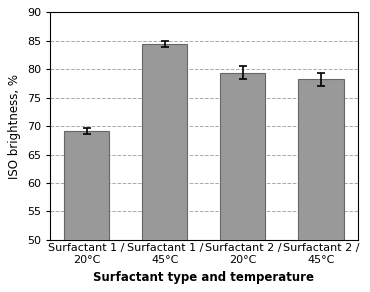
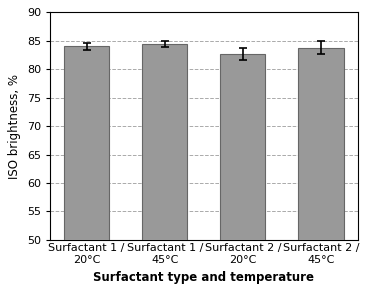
Surfactant 1 / 20°C: 69.2 -> 84.0
Surfactant 2 / 20°C: 79.4 -> 82.7
Surfactant 2 / 45°C: 78.2 -> 83.8
